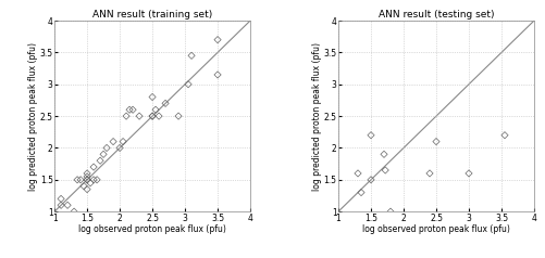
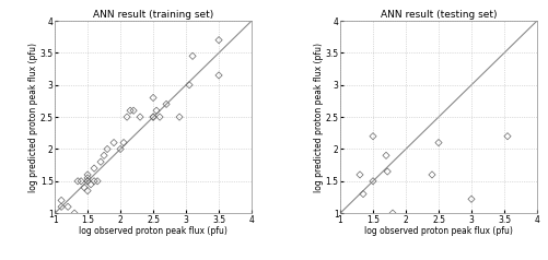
ANN result (testing set)/3: 1.60 -> 1.22
